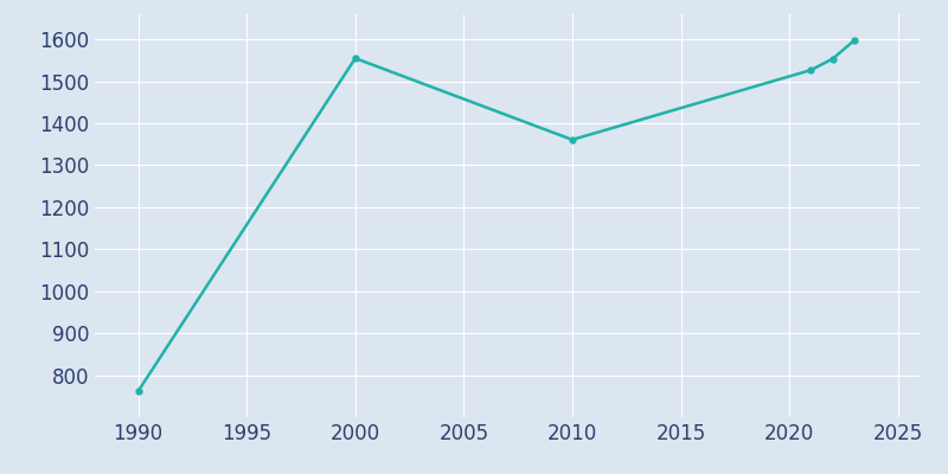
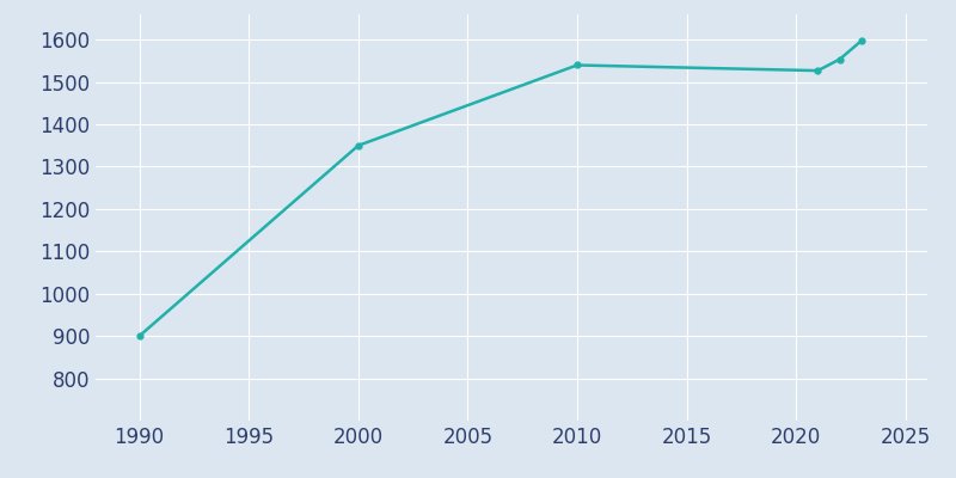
1990: 762 -> 900
2000: 1555 -> 1350
2010: 1361 -> 1540
